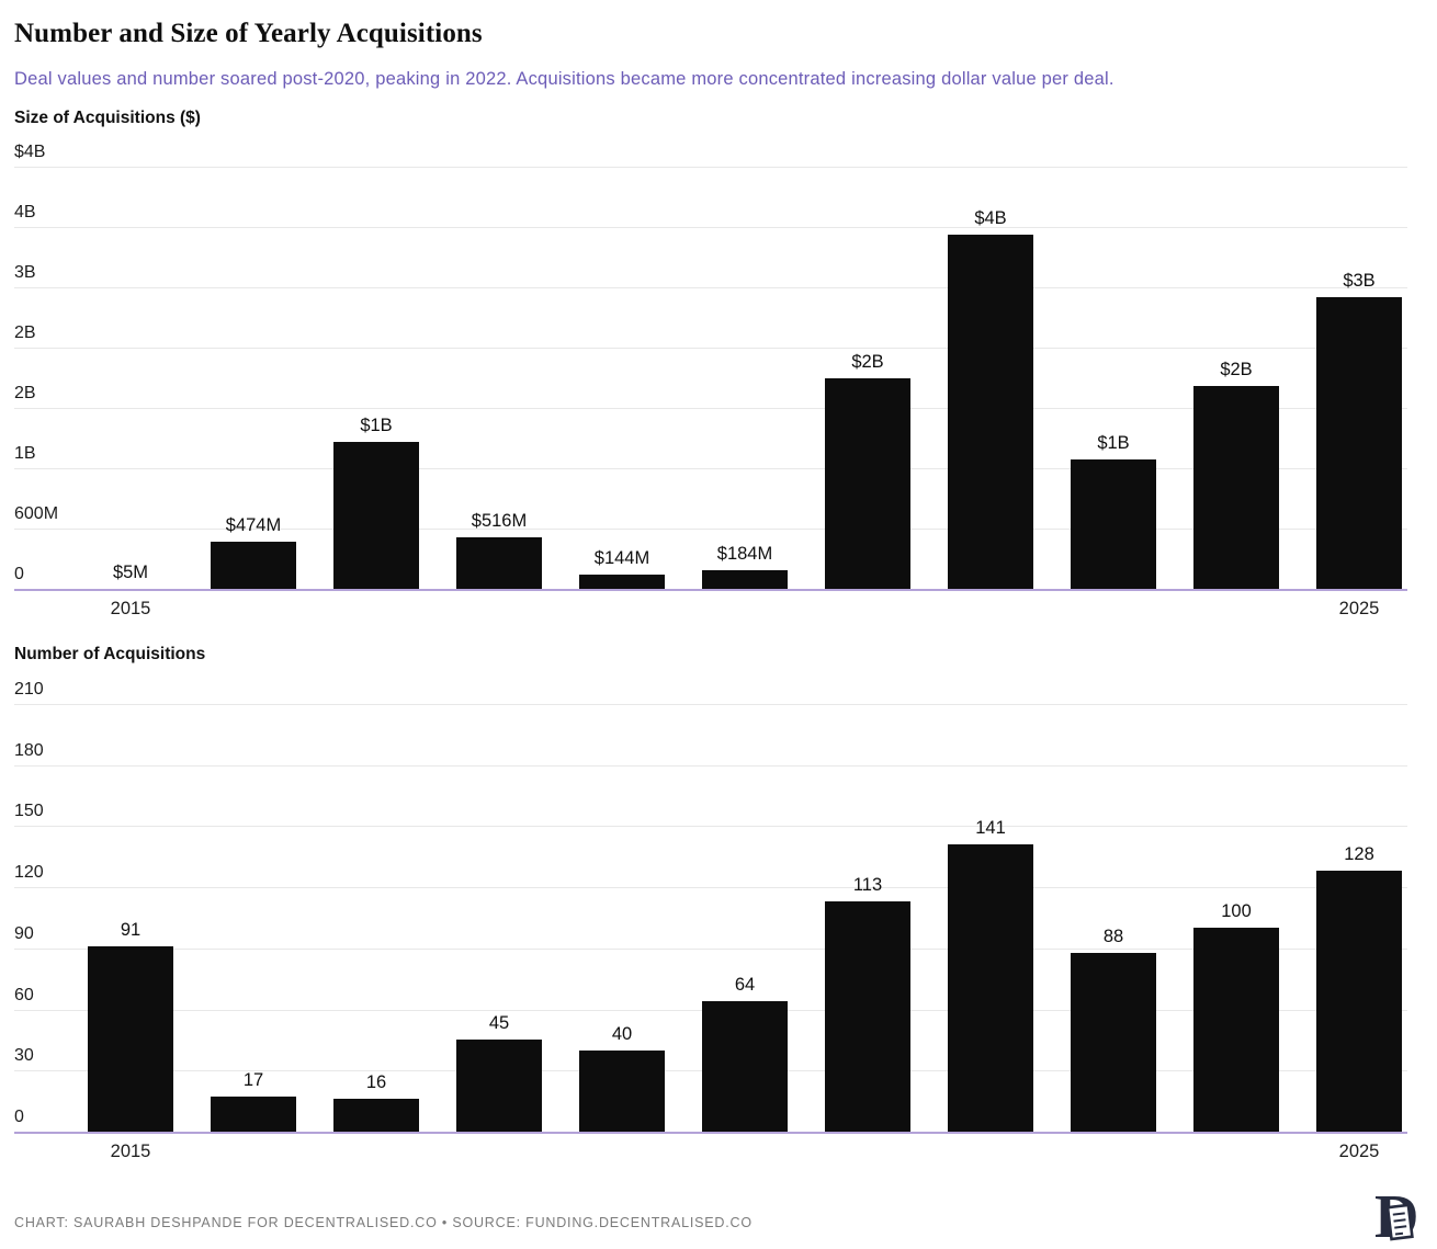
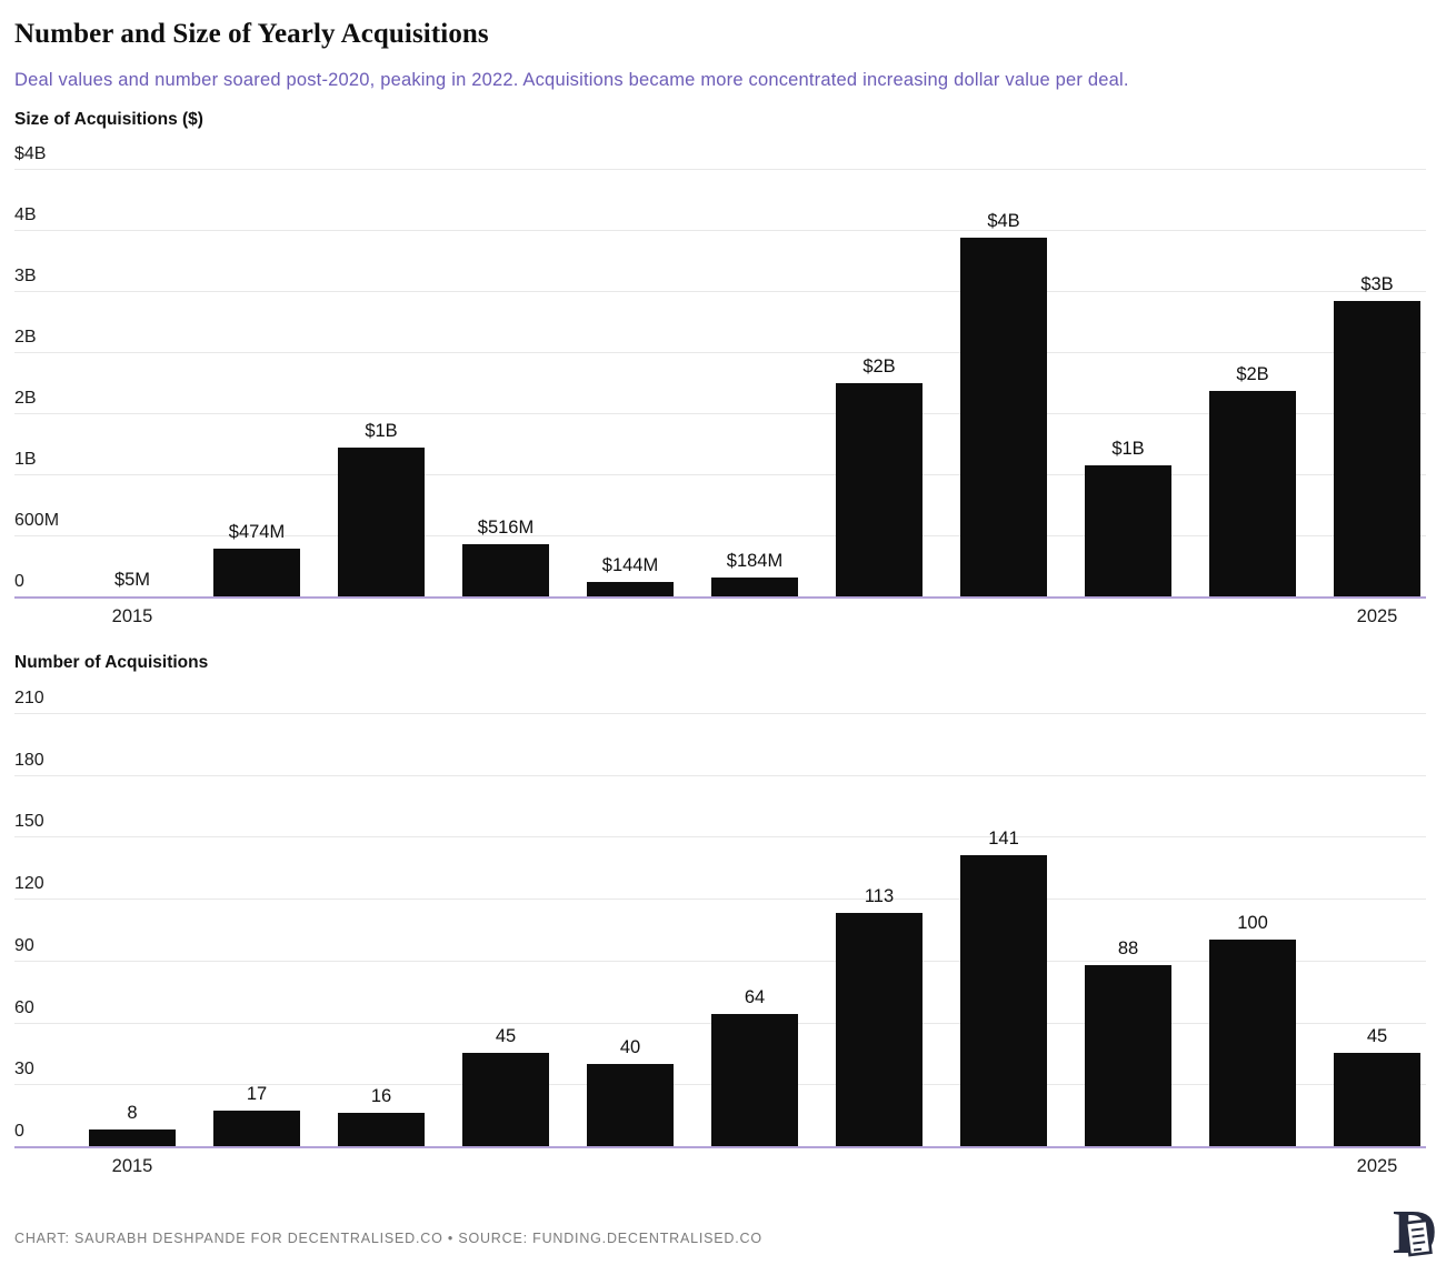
Number of Acquisitions/2015: 91 -> 8
Number of Acquisitions/2025: 128 -> 45
